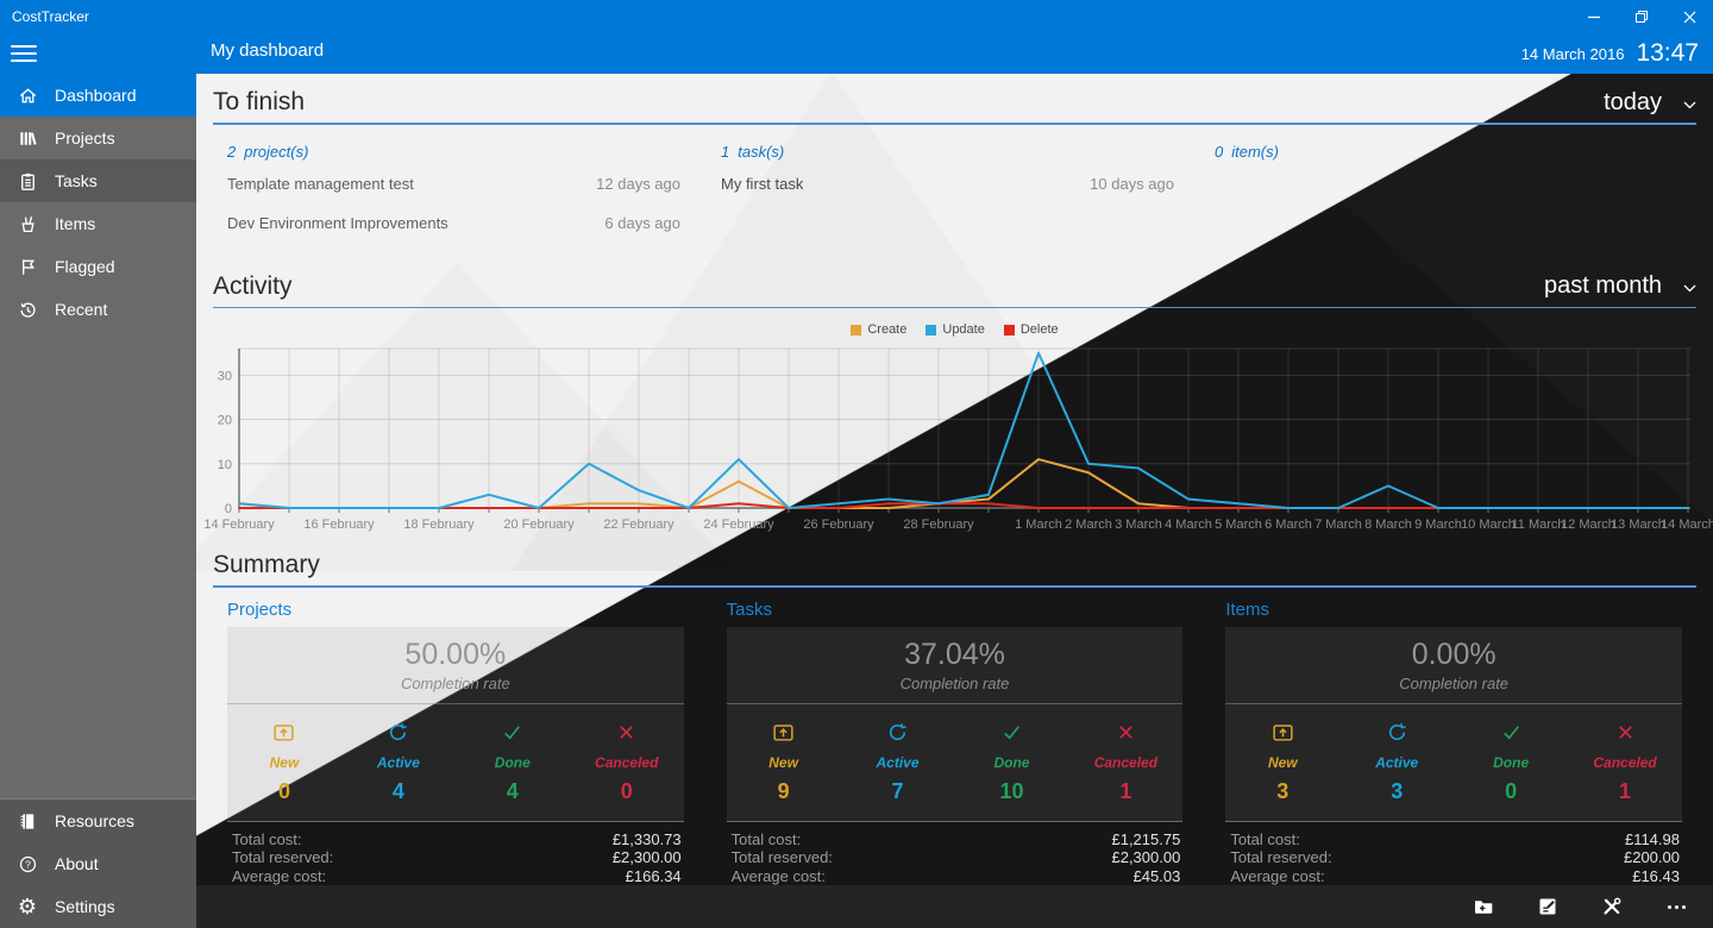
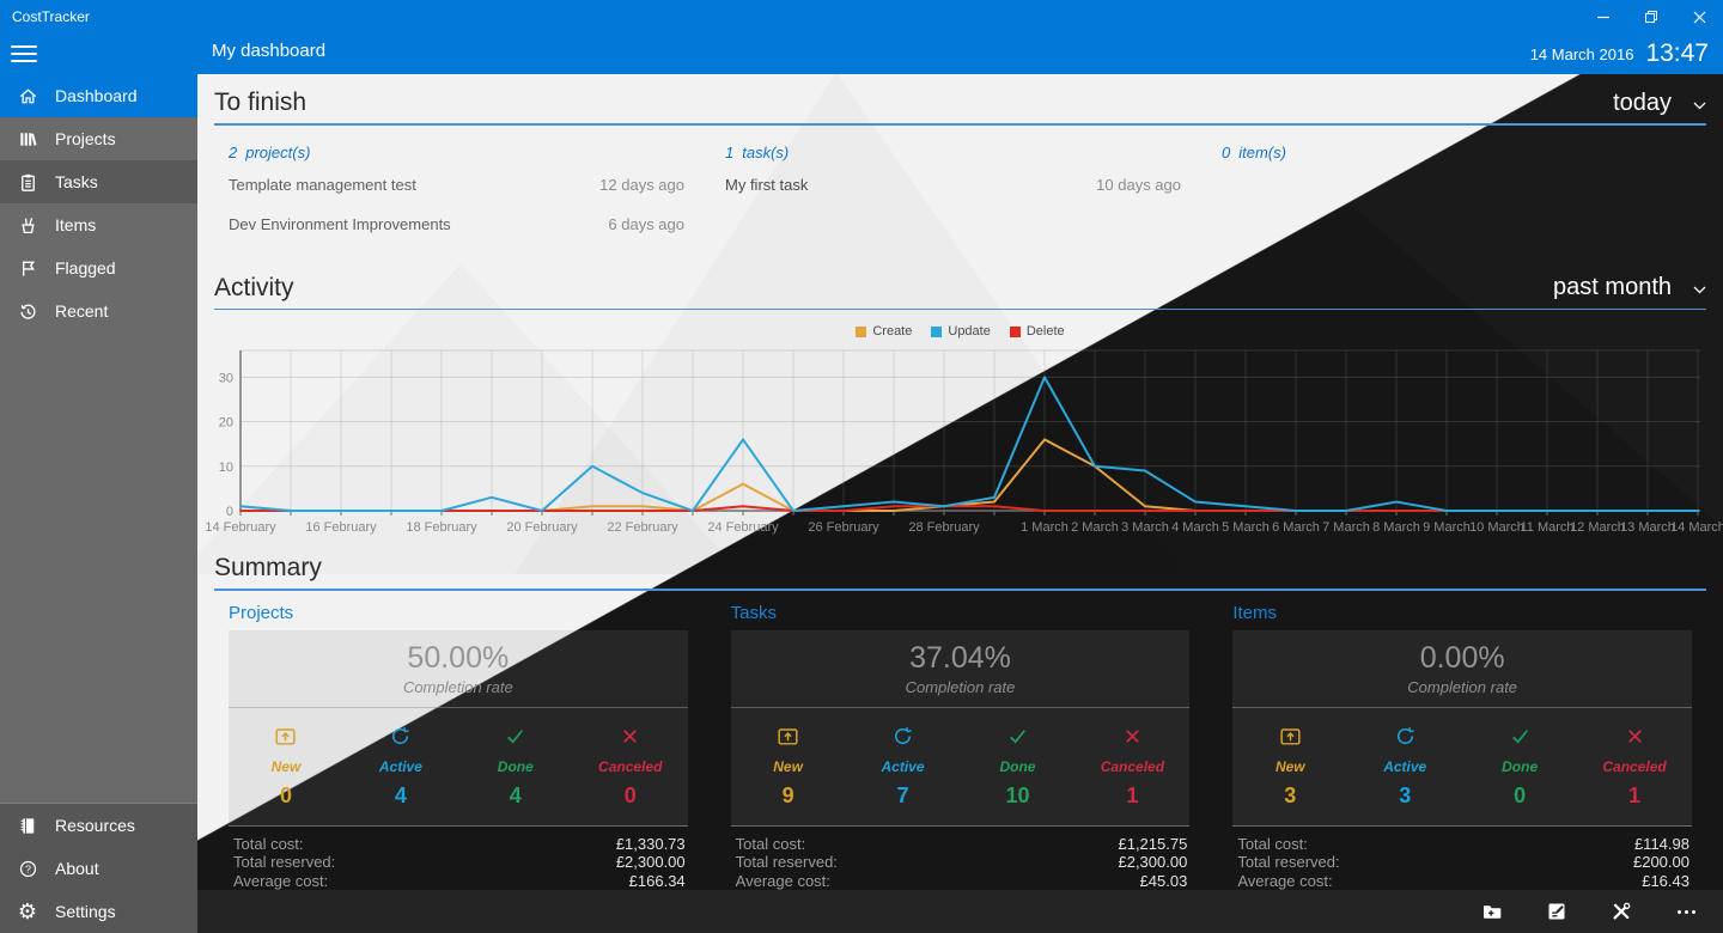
Update/24 February: 11 -> 16
Create/1 March: 11 -> 16
Update/1 March: 35 -> 30
Create/2 March: 8 -> 10
Update/8 March: 5 -> 2
